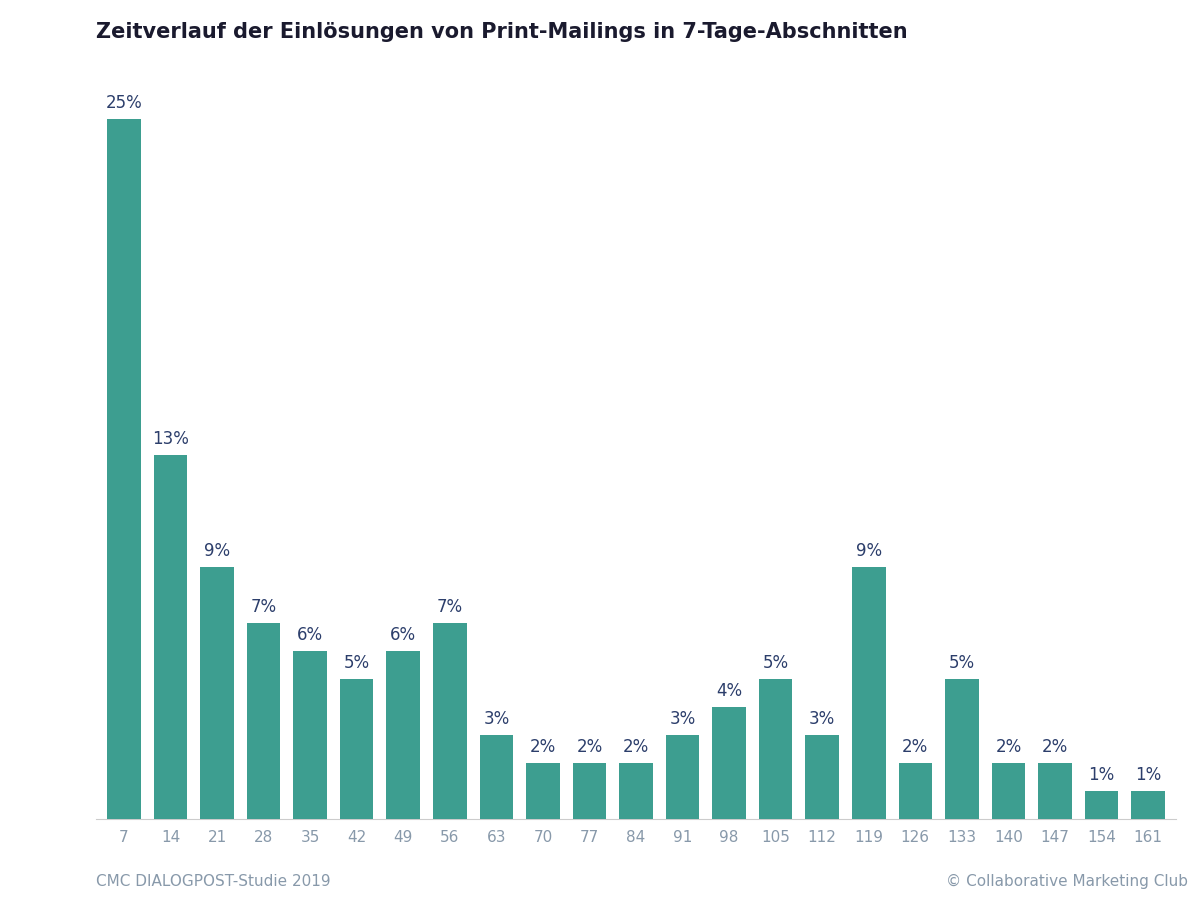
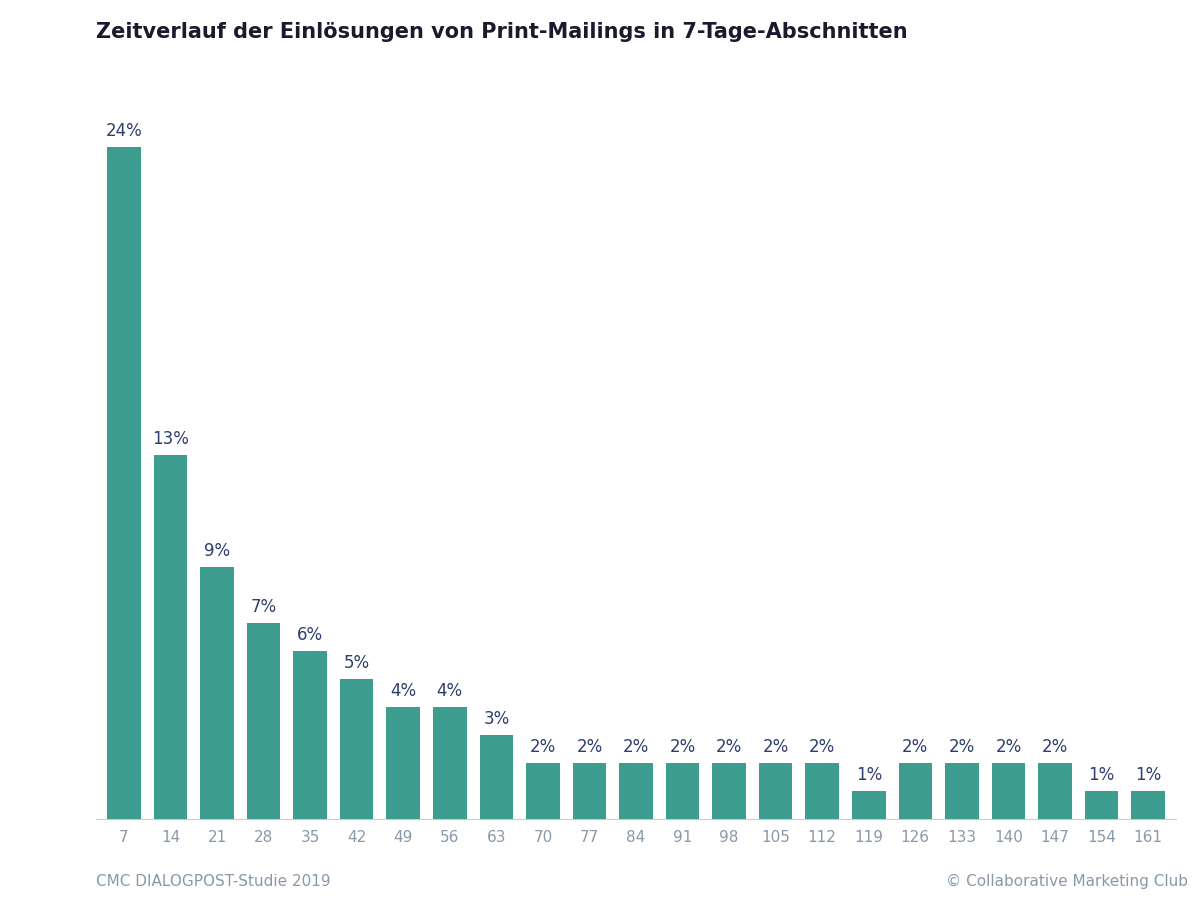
7: 25% -> 24%
49: 6% -> 4%
56: 7% -> 4%
91: 3% -> 2%
98: 4% -> 2%
105: 5% -> 2%
112: 3% -> 2%
119: 9% -> 1%
133: 5% -> 2%
